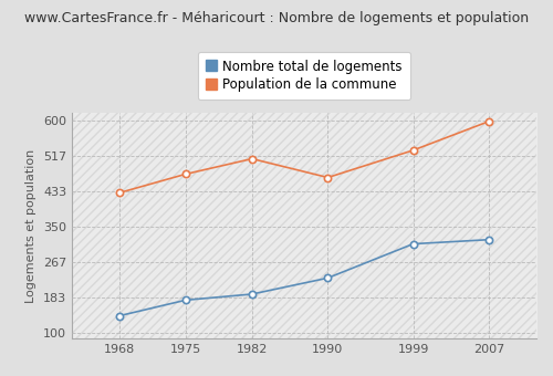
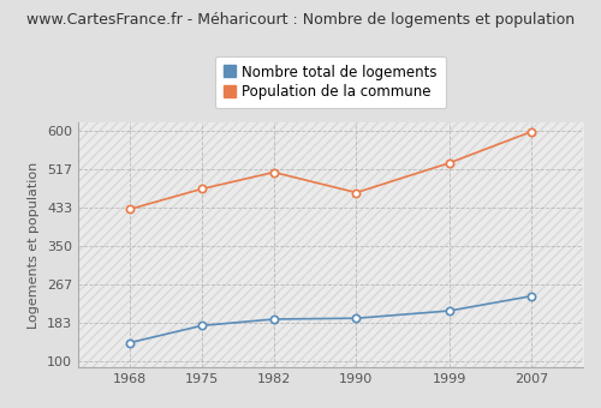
Nombre total de logements/1990: 230 -> 194
Nombre total de logements/1999: 310 -> 210
Nombre total de logements/2007: 320 -> 242
